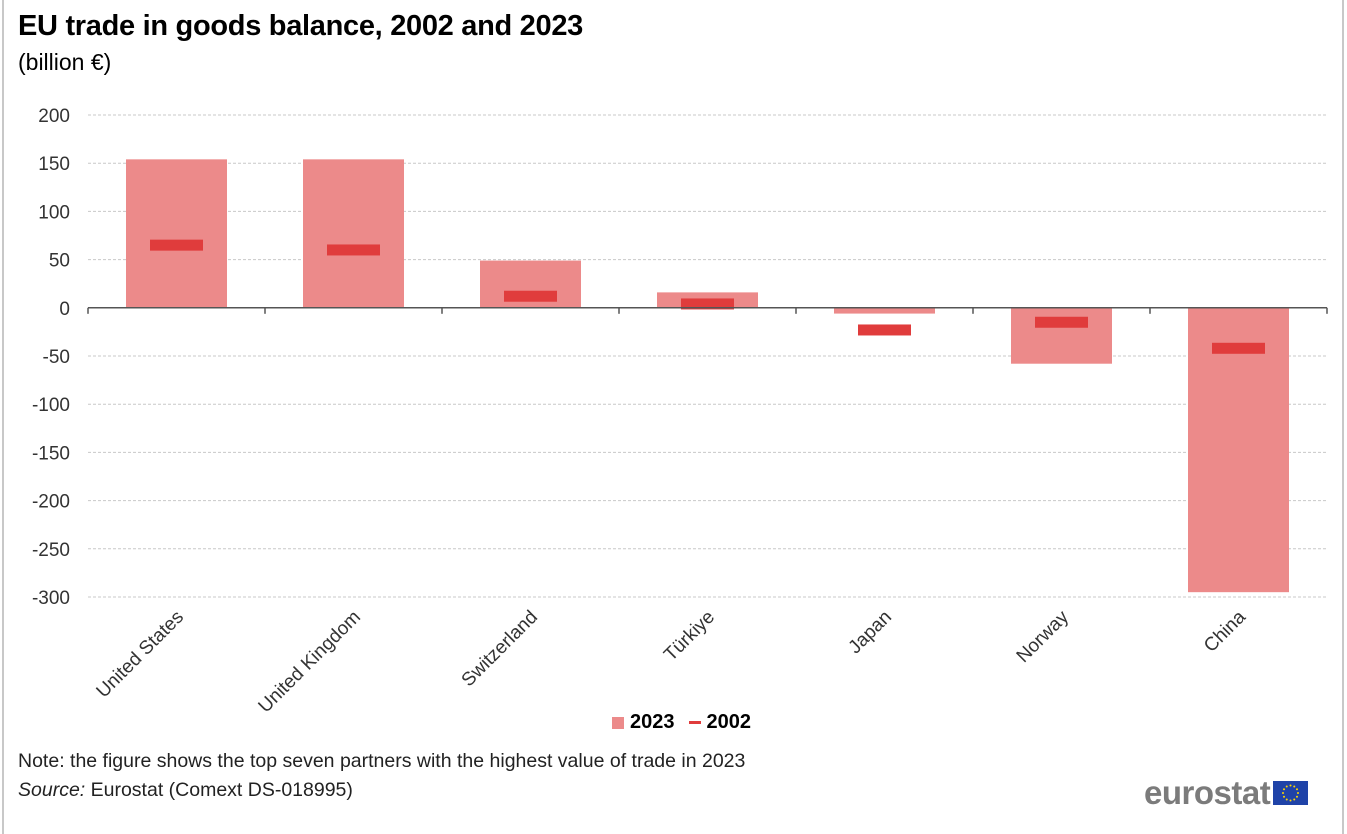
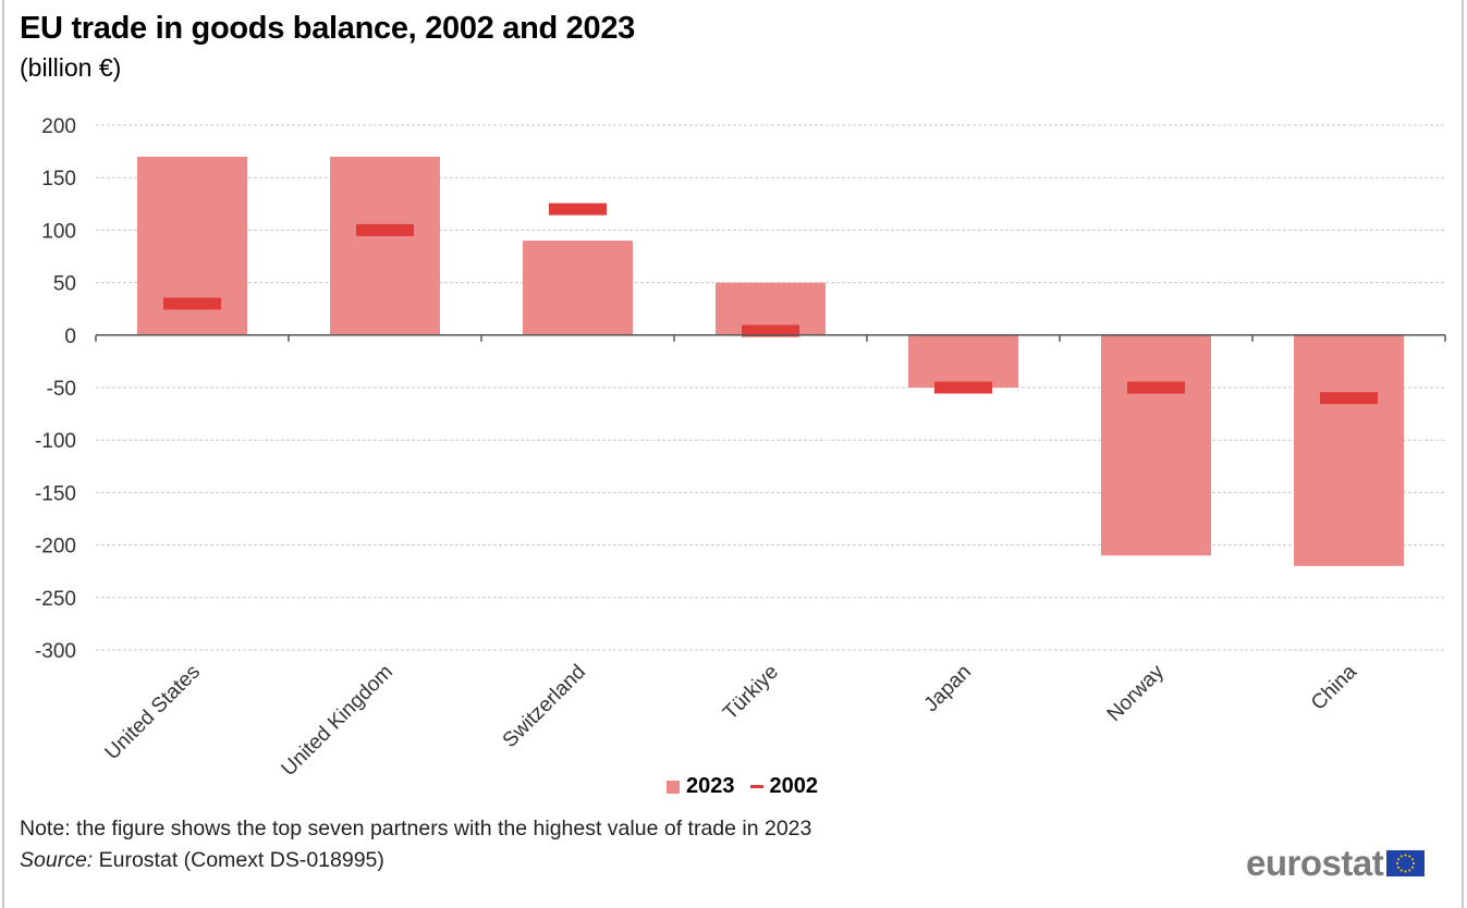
2023/United States: 150 -> 170
2002/United States: 60 -> 30
2023/United Kingdom: 150 -> 170
2002/United Kingdom: 60 -> 100
2023/Switzerland: 50 -> 90
2002/Switzerland: 10 -> 120
2023/Türkiye: 20 -> 50
2023/Japan: -10 -> -50
2002/Japan: -20 -> -50
2023/Norway: -60 -> -210
2002/Norway: -20 -> -50
2023/China: -300 -> -220
2002/China: -40 -> -60
